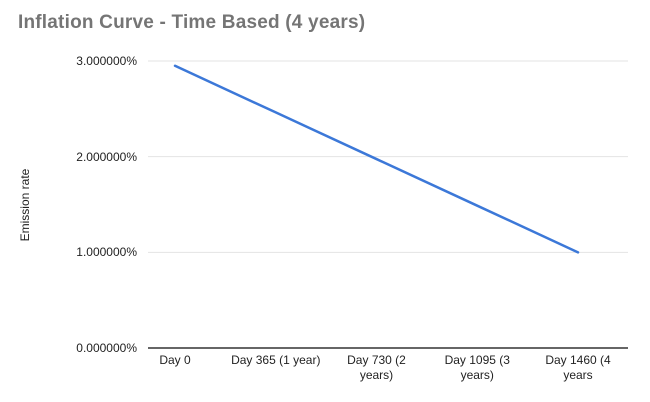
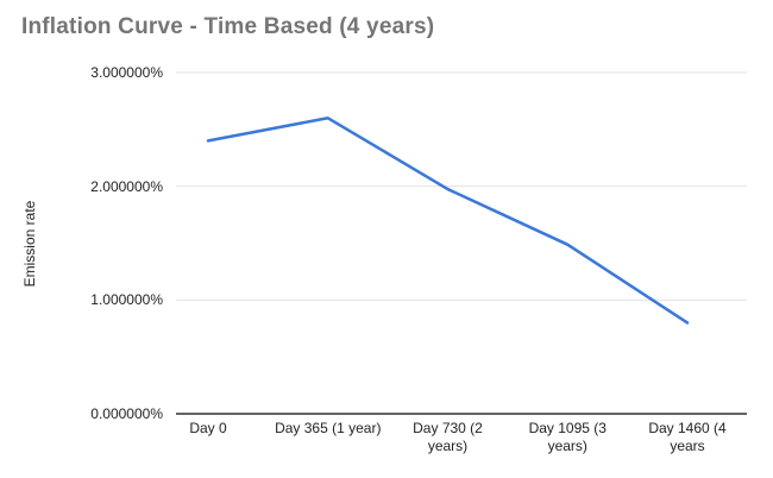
Day 0: 3.0% -> 2.4%
Day 365 (1 year): 2.5% -> 2.6%
Day 1460 (4 years: 1.0% -> 0.8%
